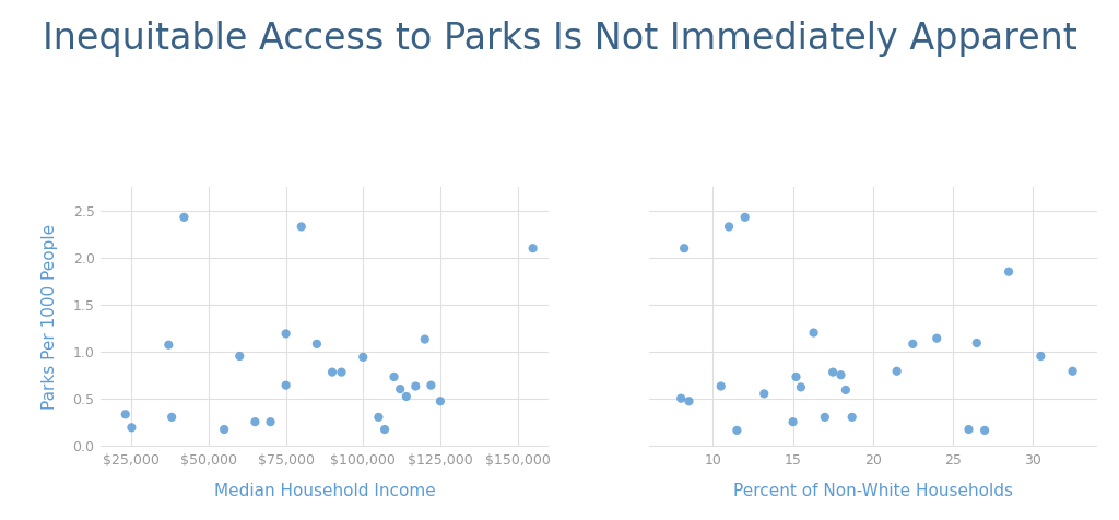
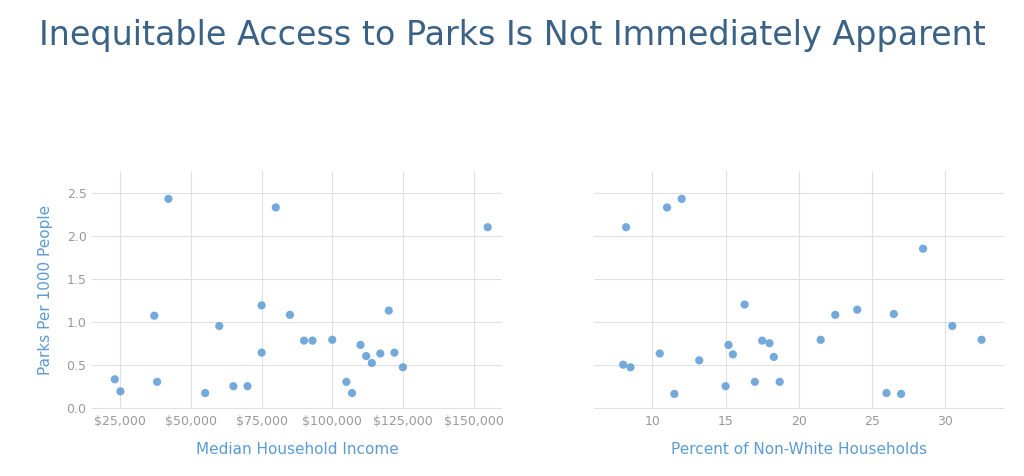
$100,000: 0.94 -> 0.79
